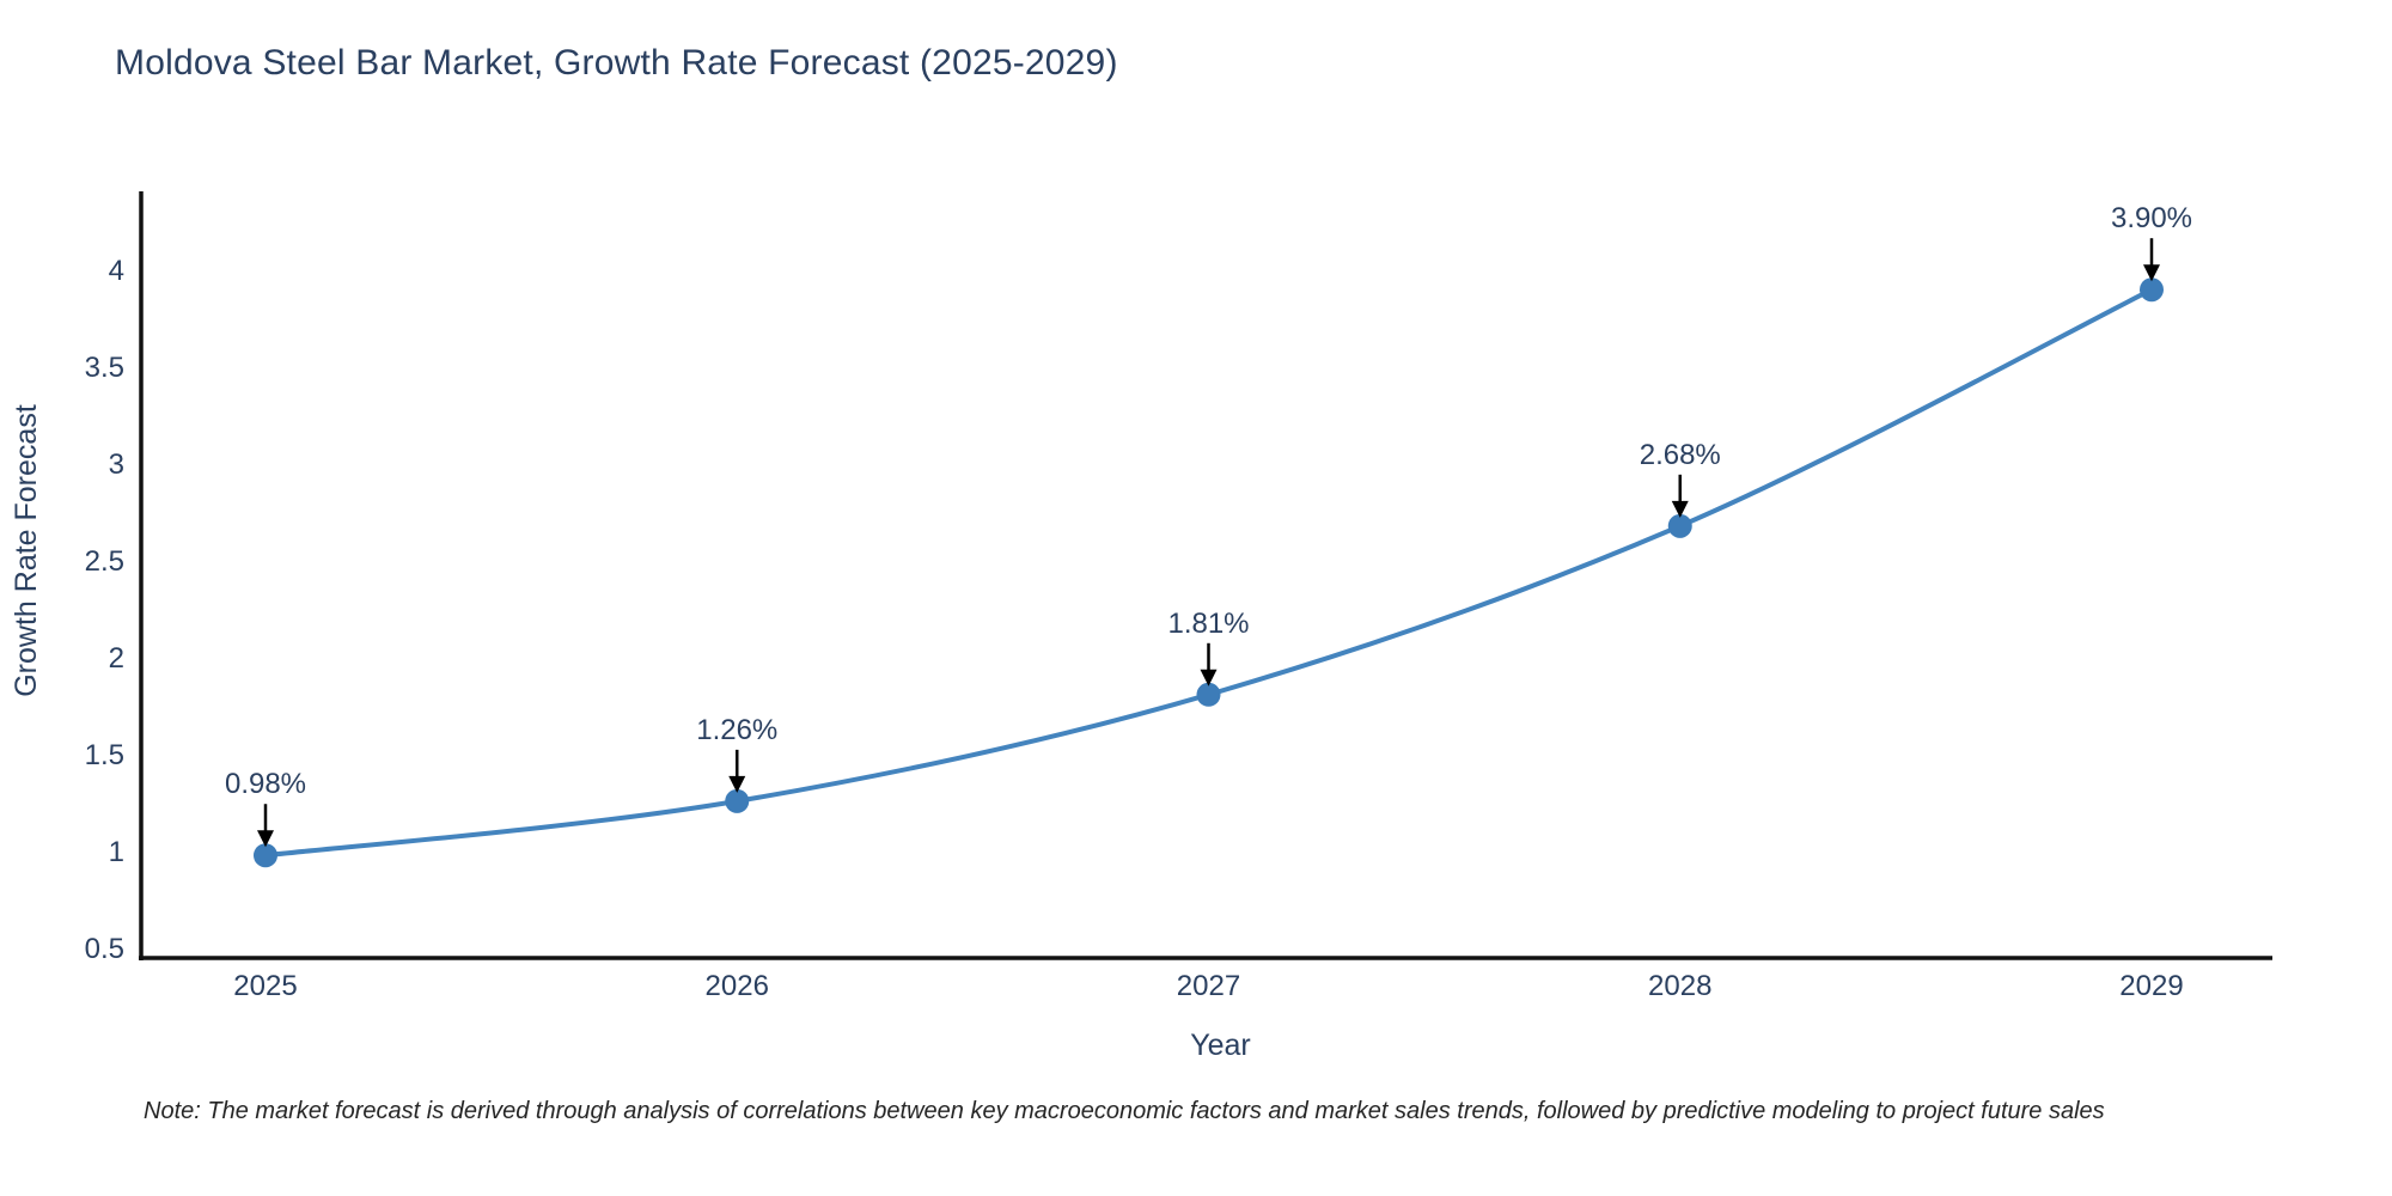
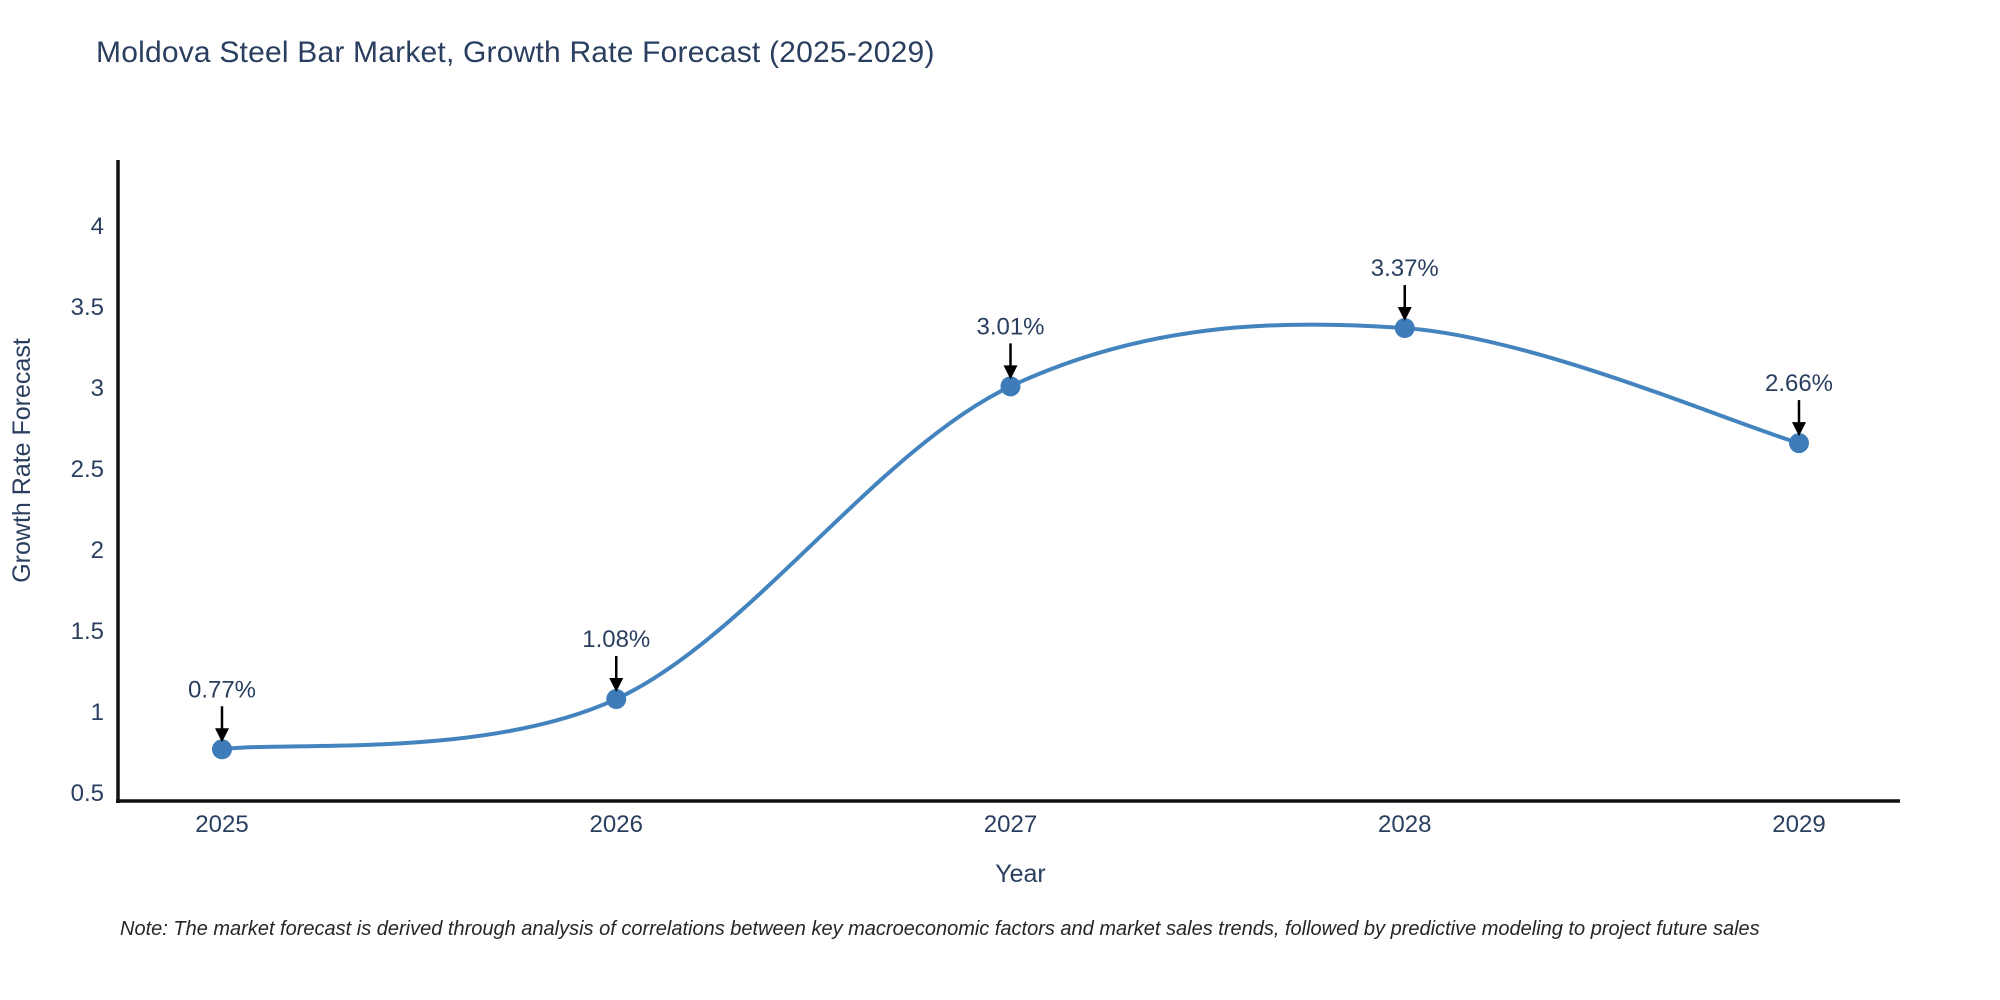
2025: 0.98% -> 0.77%
2026: 1.26% -> 1.08%
2027: 1.81% -> 3.01%
2028: 2.68% -> 3.37%
2029: 3.90% -> 2.66%
